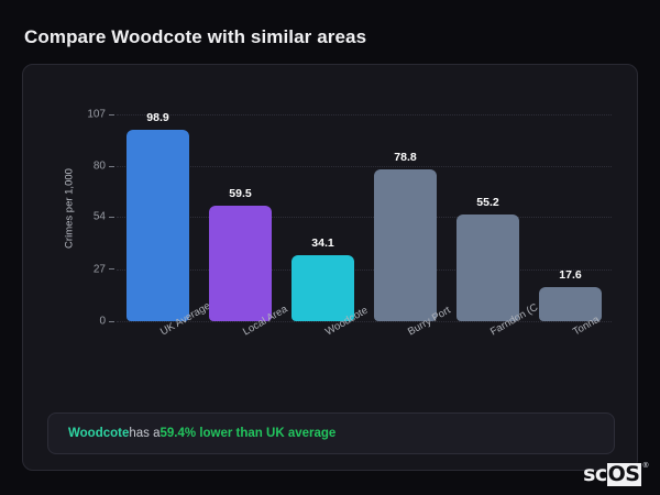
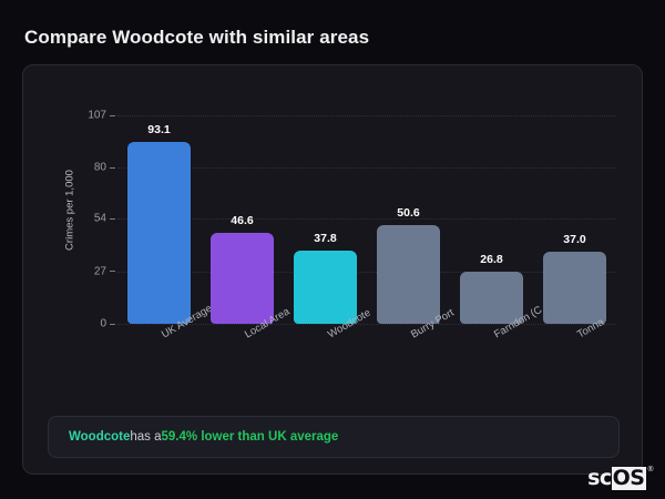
UK Average: 98.9 -> 93.1
Local Area: 59.5 -> 46.6
Woodcote: 34.1 -> 37.8
Burry Port: 78.8 -> 50.6
Farndon (C…: 55.2 -> 26.8
Tonna: 17.6 -> 37.0
